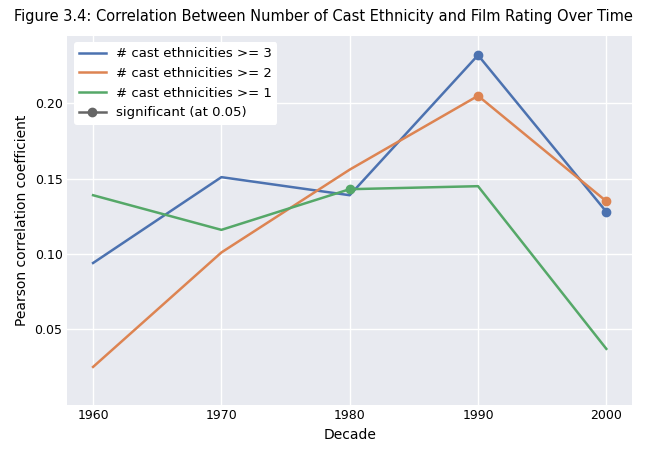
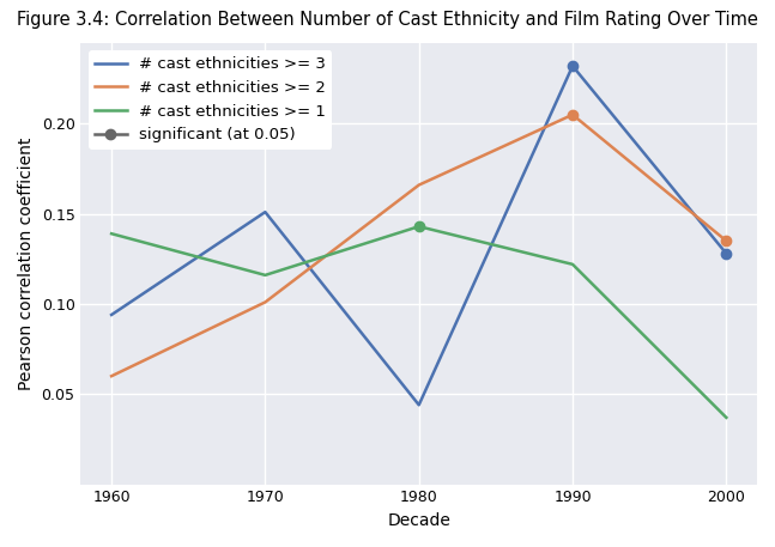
# cast ethnicities >= 2/1960: 0.025 -> 0.060
# cast ethnicities >= 3/1980: 0.139 -> 0.044
# cast ethnicities >= 2/1980: 0.156 -> 0.166
# cast ethnicities >= 1/1990: 0.145 -> 0.122
